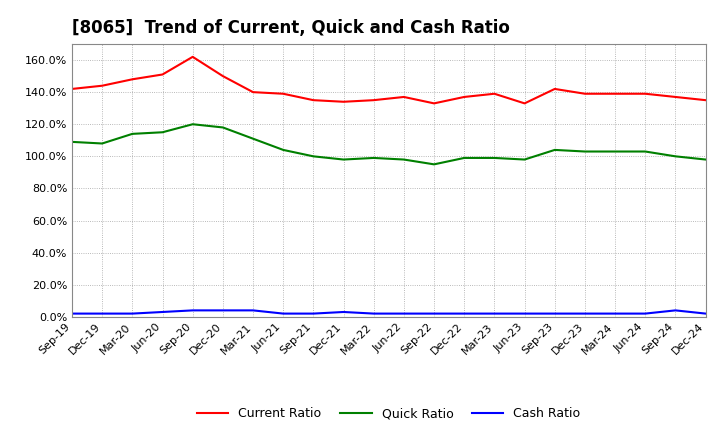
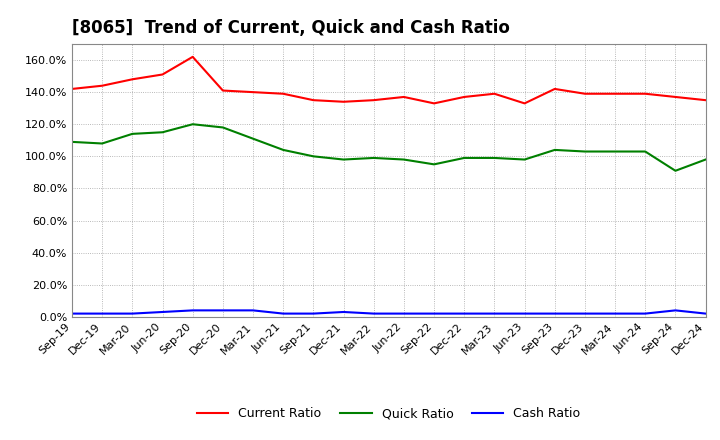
Current Ratio/Dec-20: 150% -> 141%
Quick Ratio/Sep-24: 100% -> 91%
